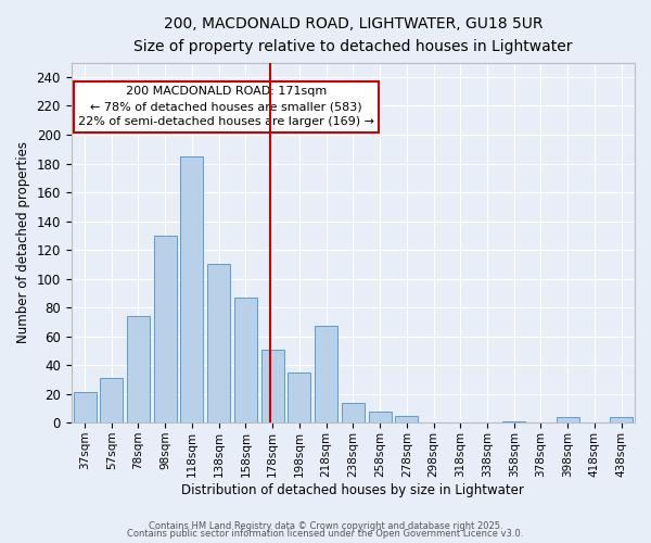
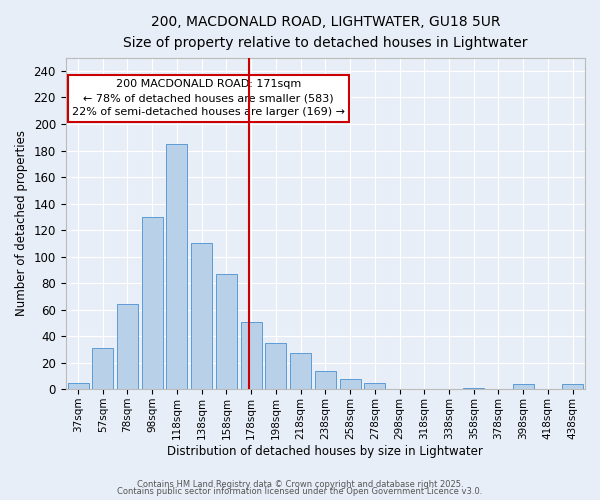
37sqm: 21 -> 5
78sqm: 74 -> 64
218sqm: 67 -> 27
